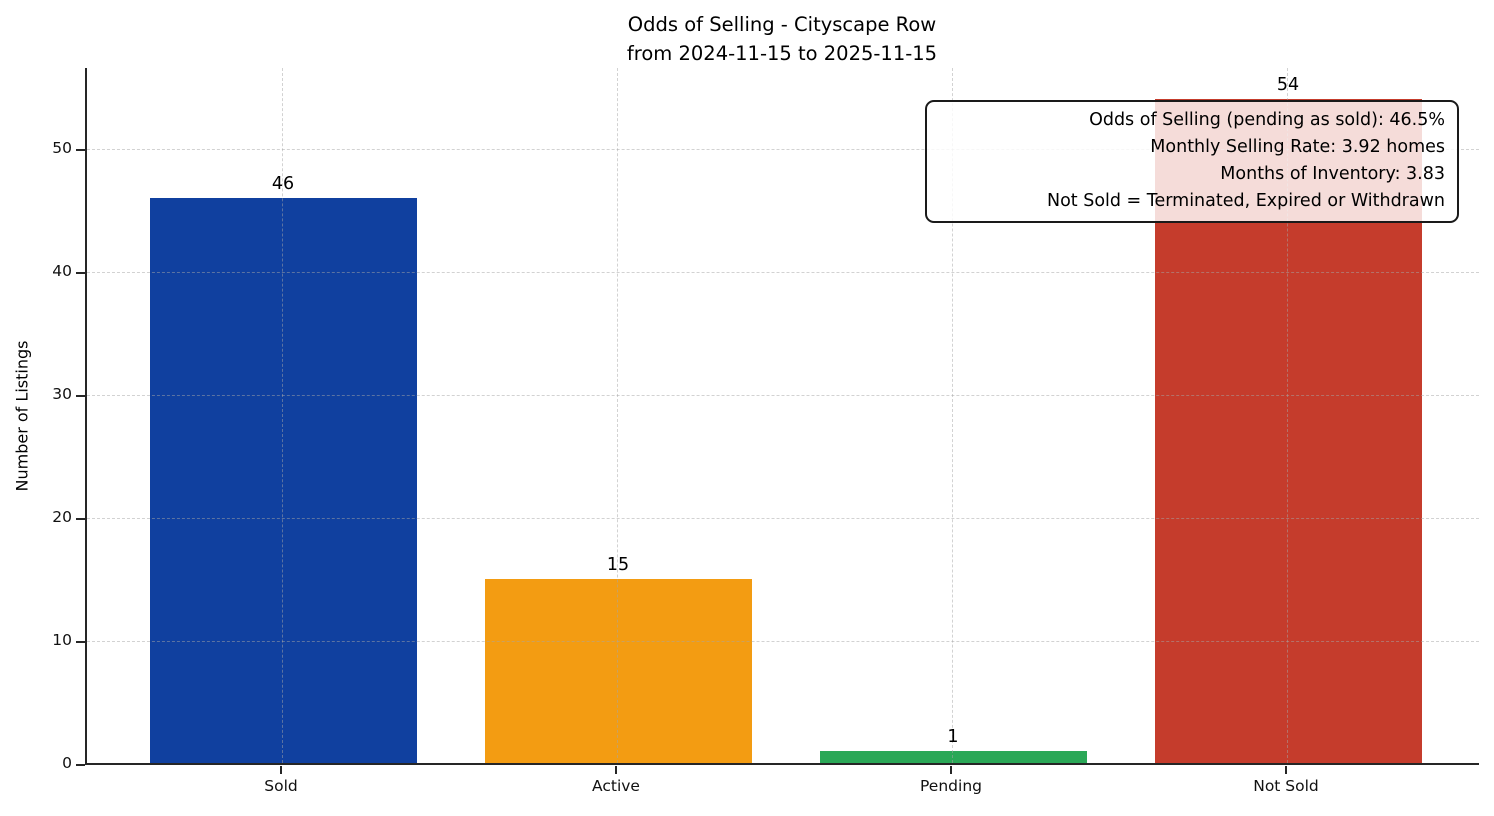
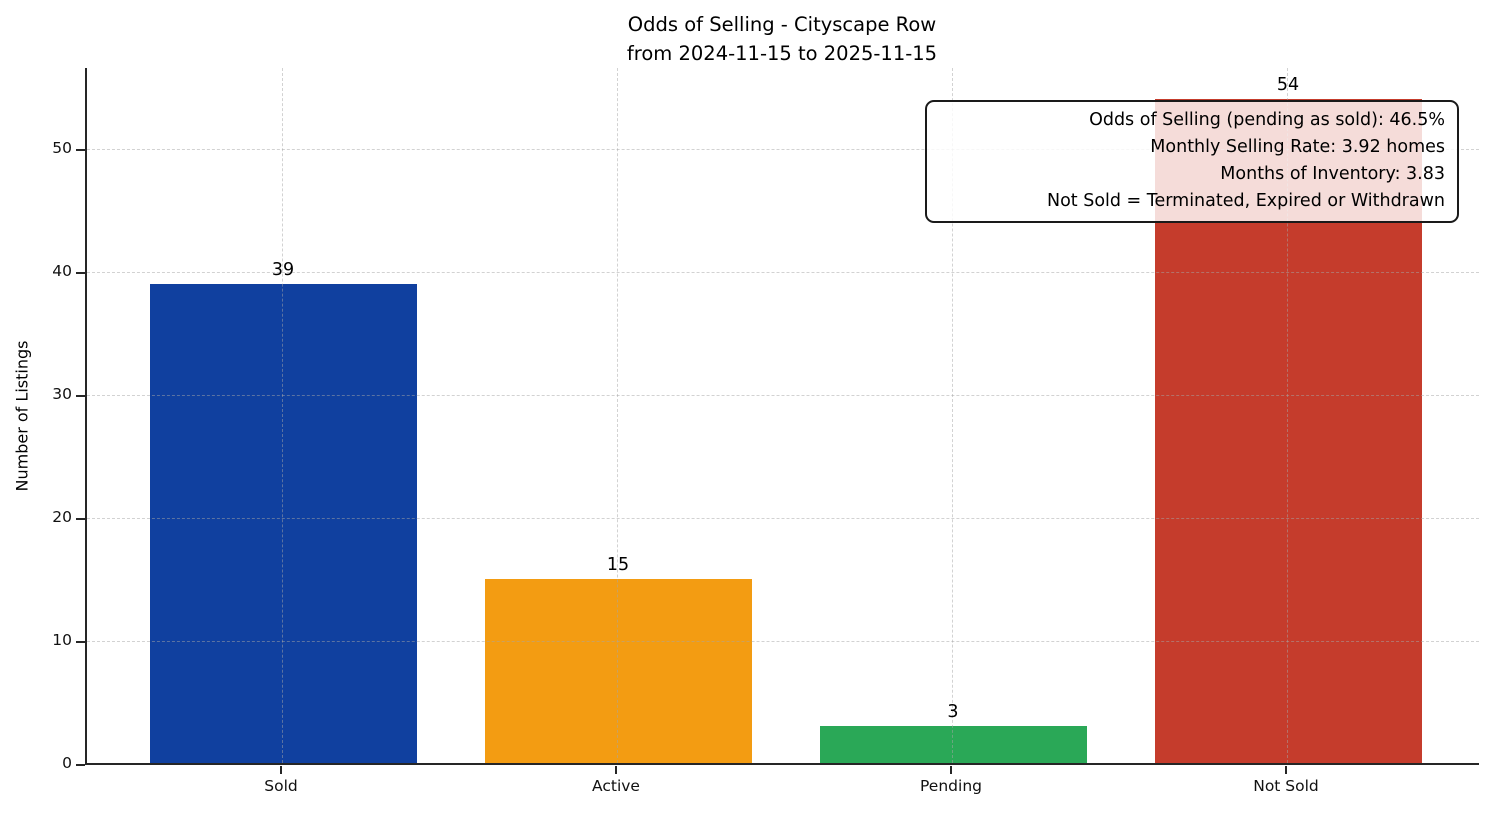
Sold: 46 -> 39
Pending: 1 -> 3
